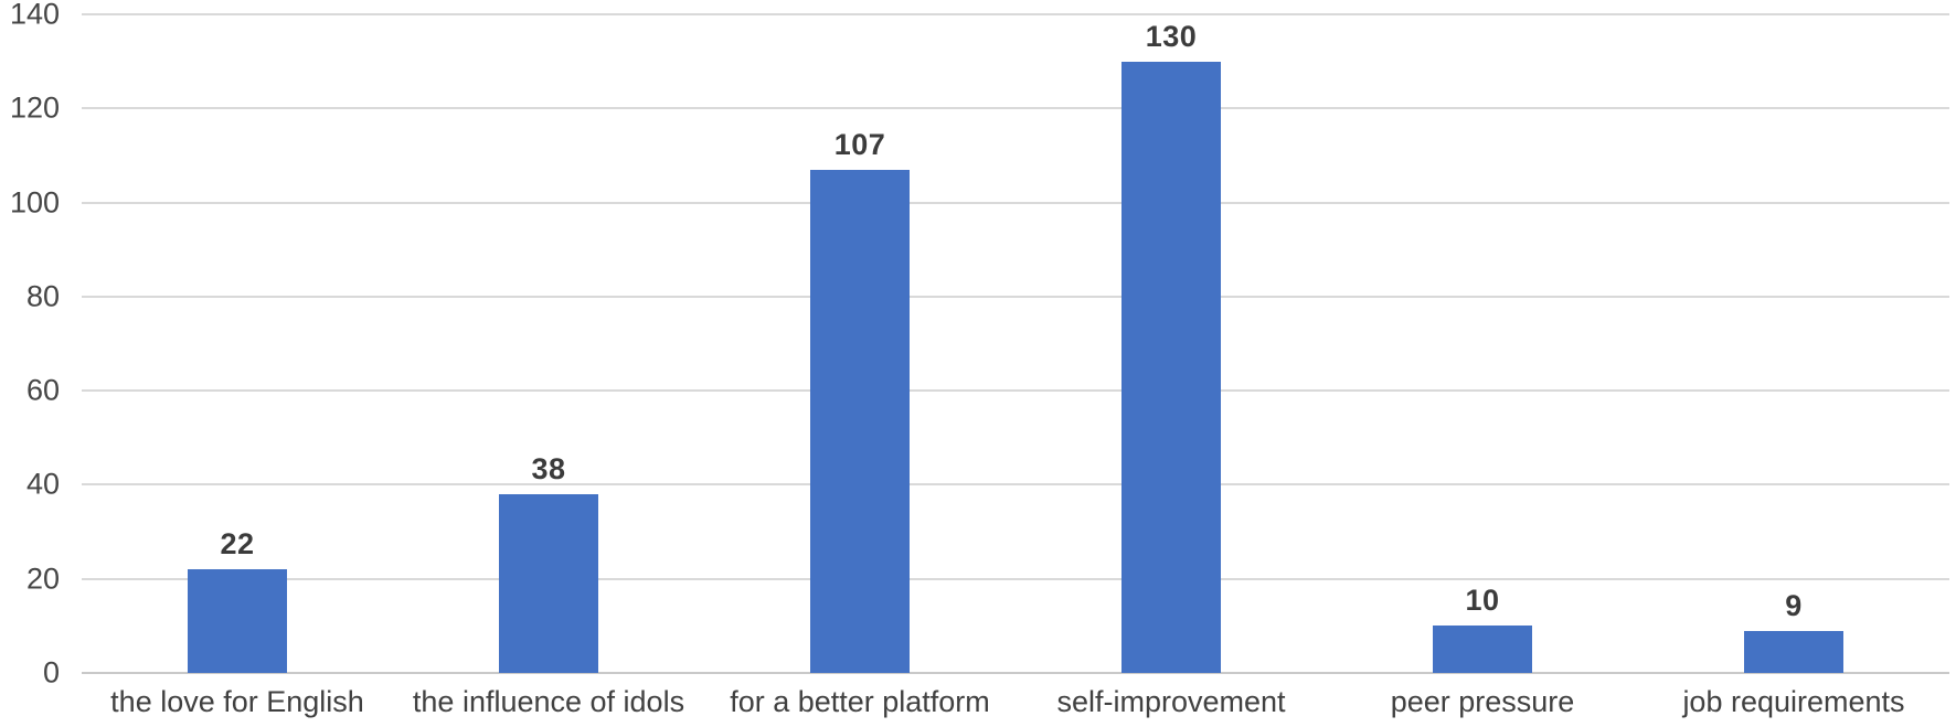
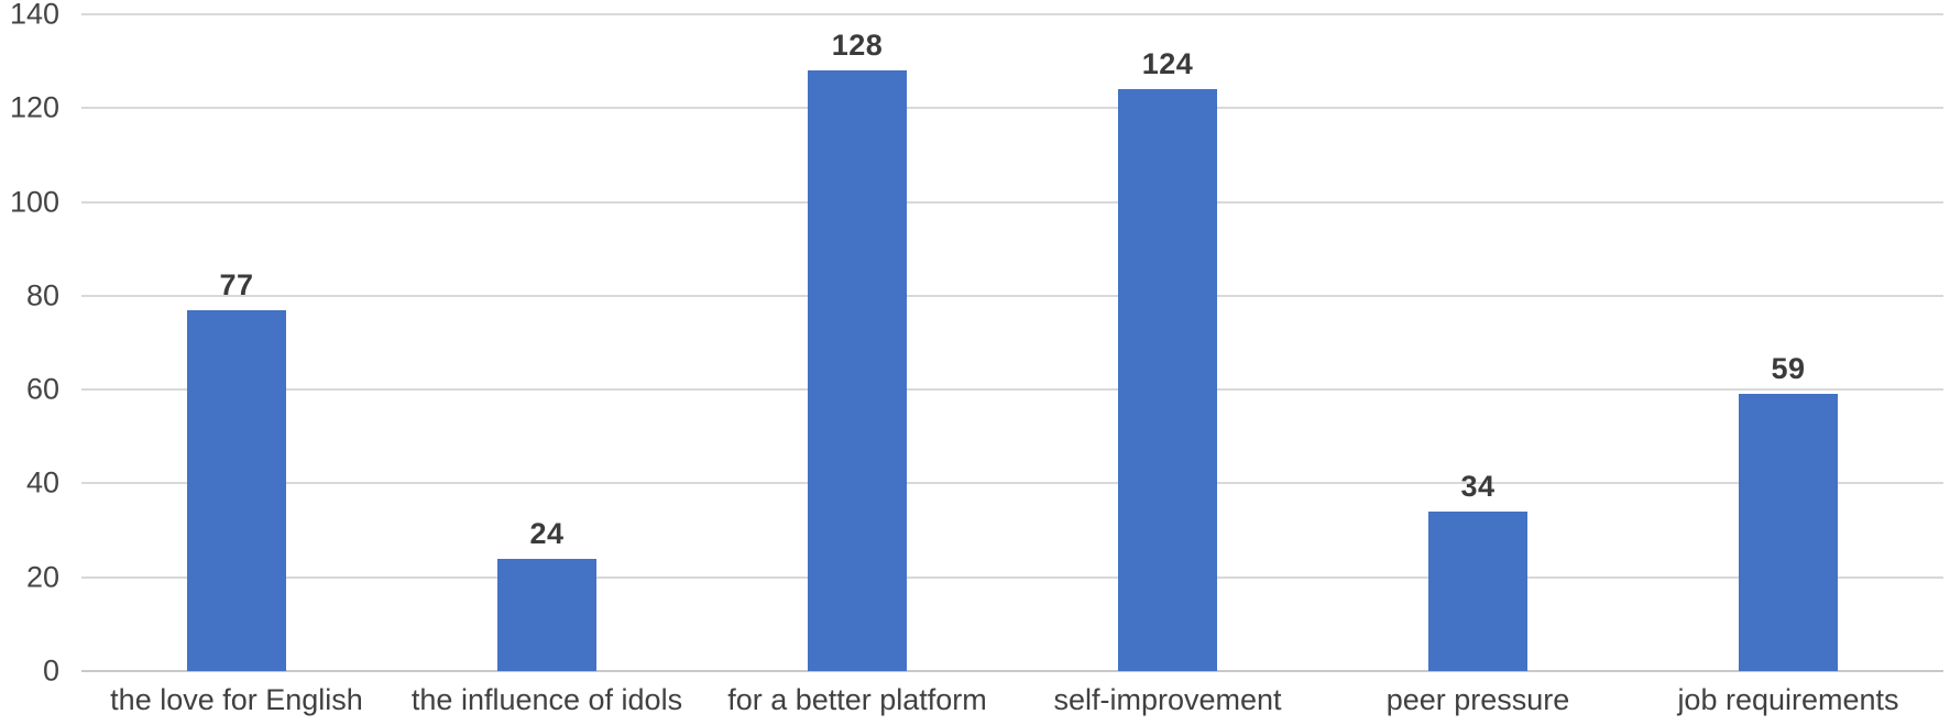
the love for English: 22 -> 77
the influence of idols: 38 -> 24
for a better platform: 107 -> 128
self-improvement: 130 -> 124
peer pressure: 10 -> 34
job requirements: 9 -> 59
